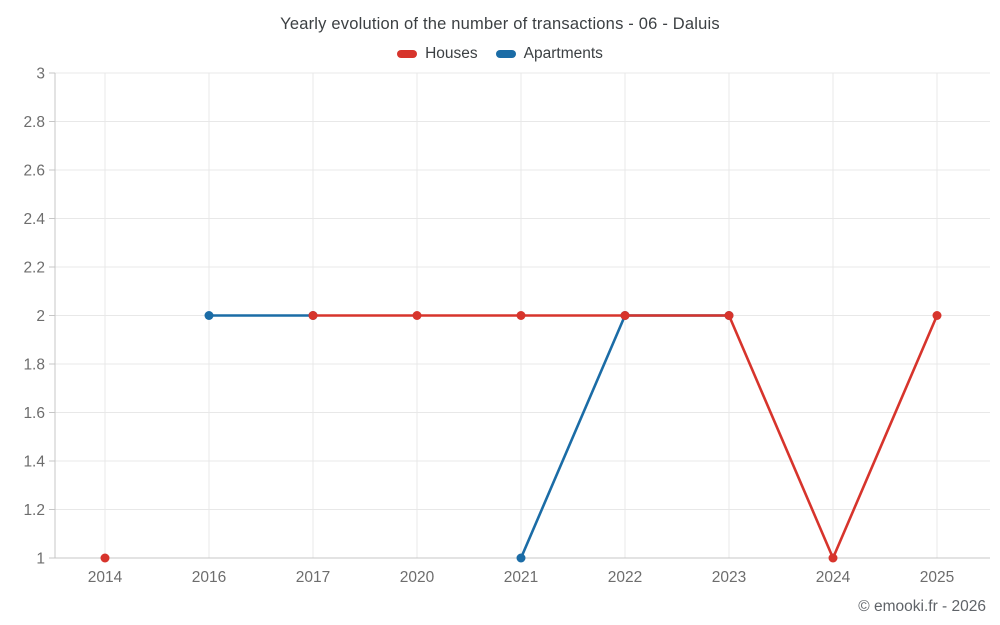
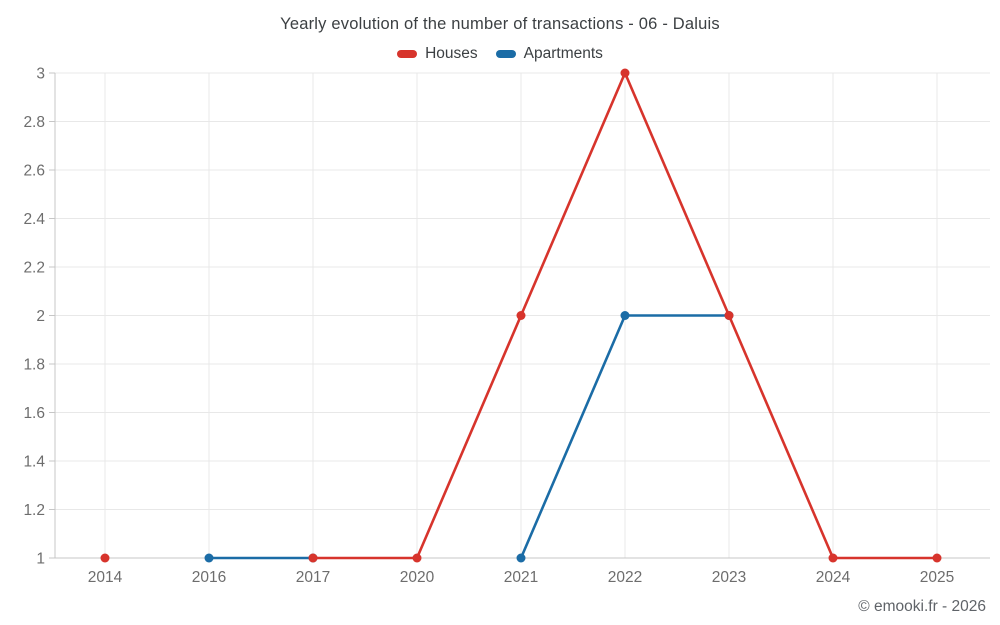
Apartments/2016: 2 -> 1
Houses/2017: 2 -> 1
Apartments/2017: 2 -> 1
Houses/2020: 2 -> 1
Houses/2022: 2 -> 3
Houses/2025: 2 -> 1
